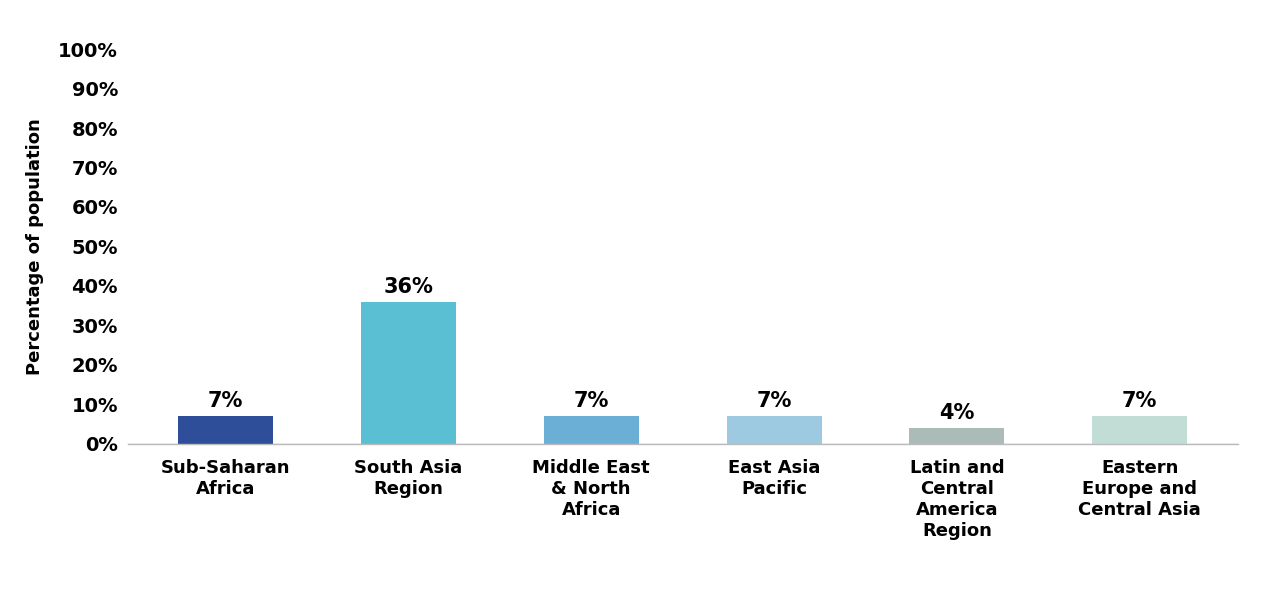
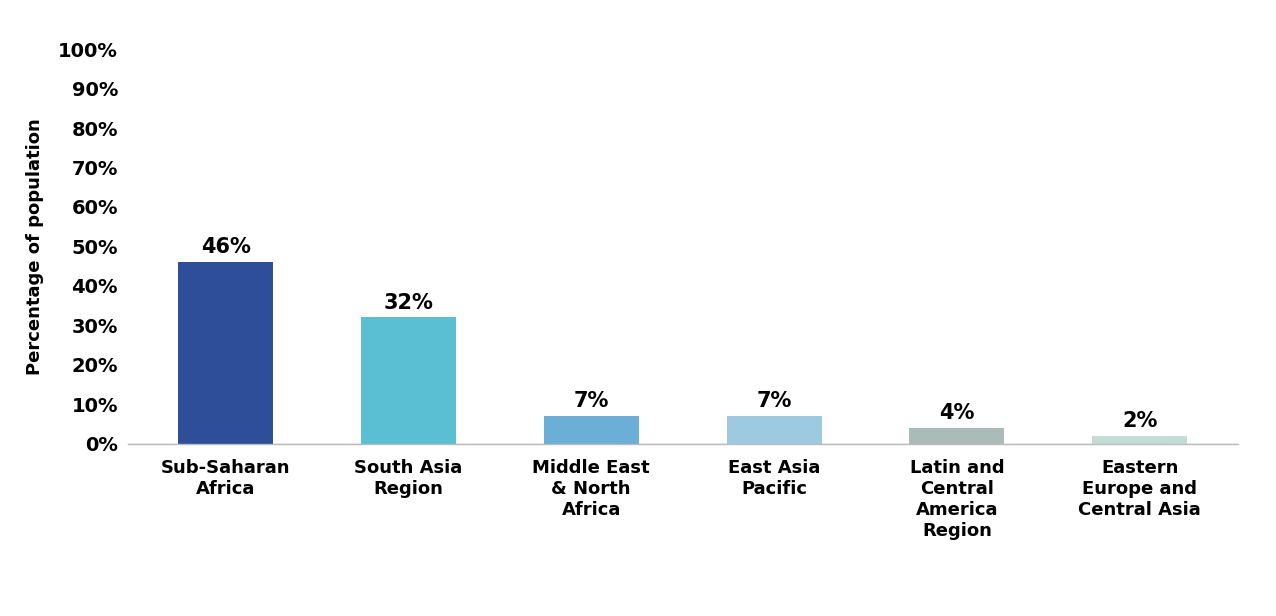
Sub-Saharan Africa: 7% -> 46%
South Asia Region: 36% -> 32%
Eastern Europe and Central Asia: 7% -> 2%
